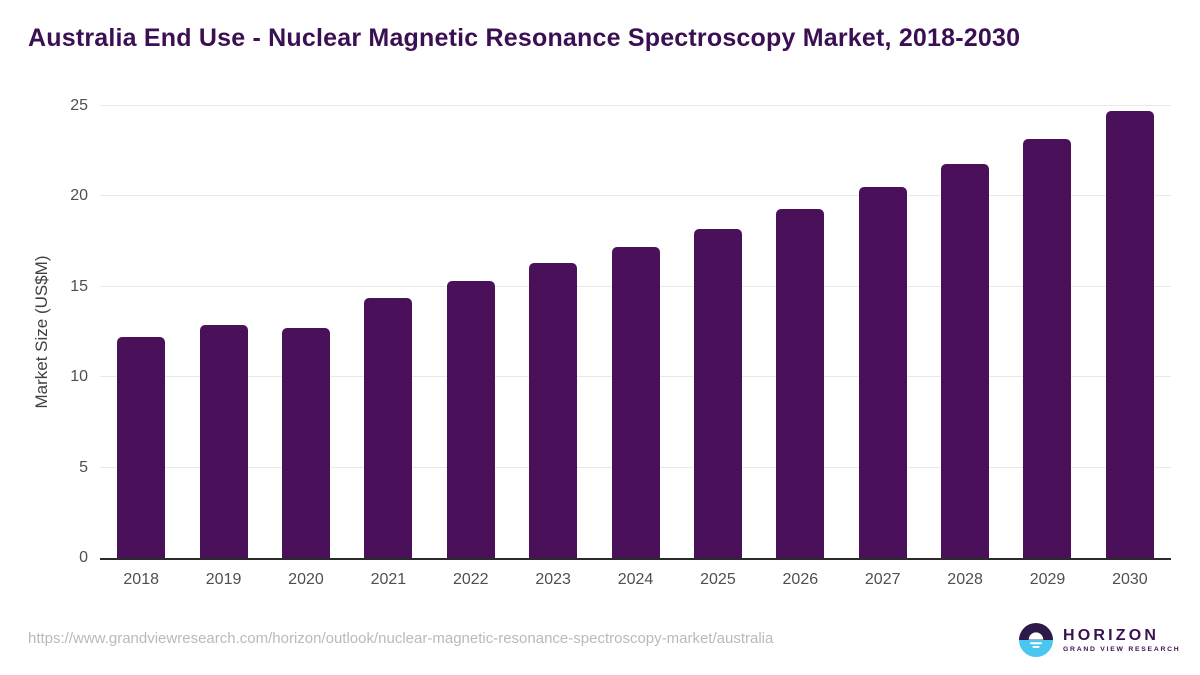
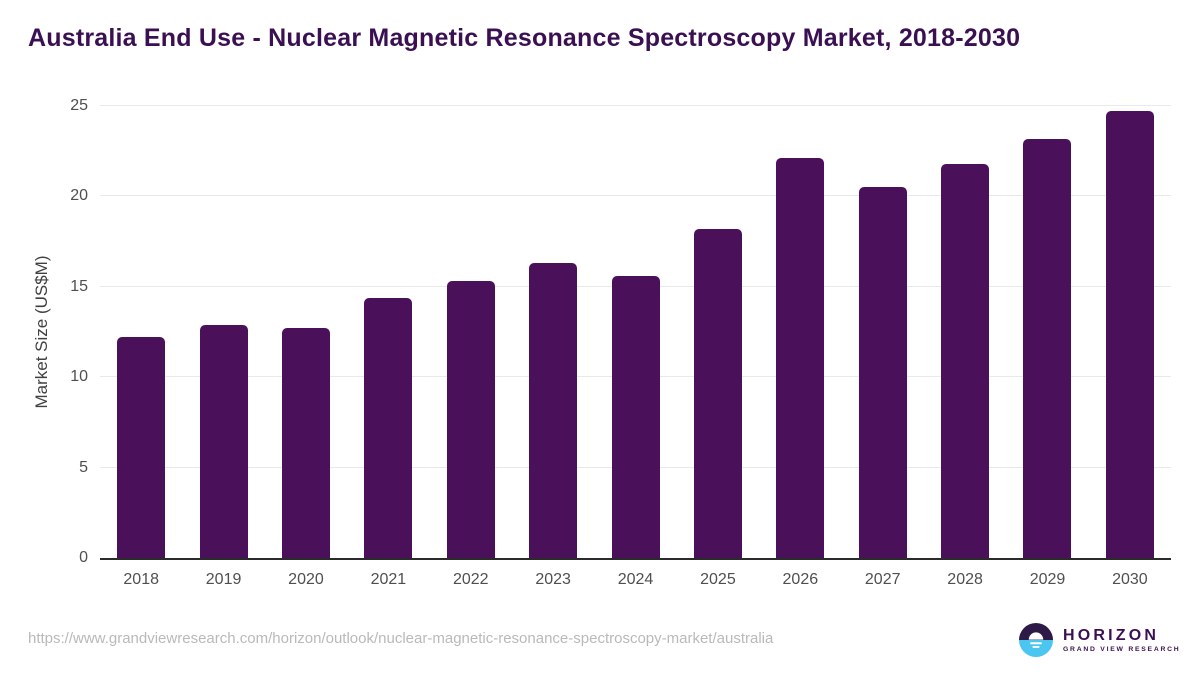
2024: 17.2 -> 15.6
2026: 19.3 -> 22.1
